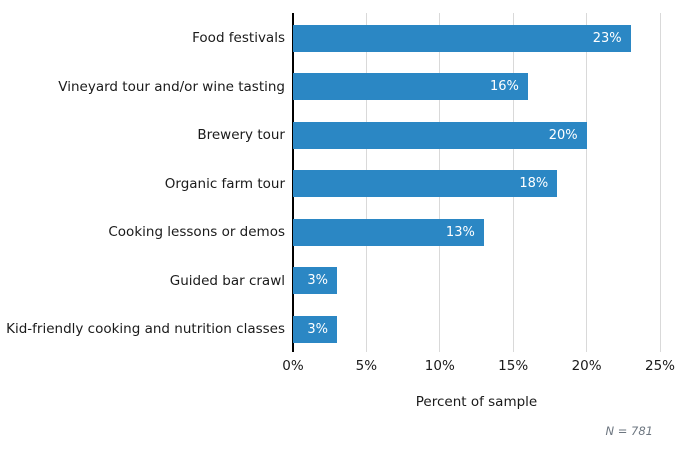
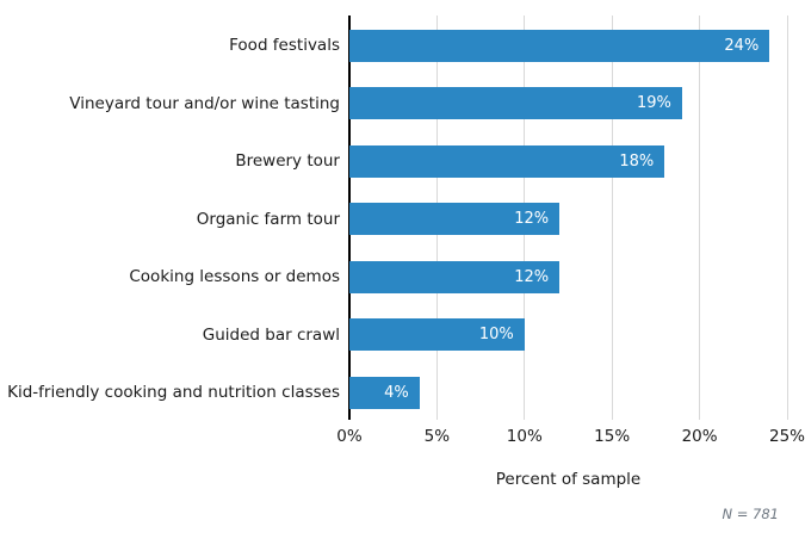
Food festivals: 23% -> 24%
Vineyard tour and/or wine tasting: 16% -> 19%
Brewery tour: 20% -> 18%
Organic farm tour: 18% -> 12%
Cooking lessons or demos: 13% -> 12%
Guided bar crawl: 3% -> 10%
Kid-friendly cooking and nutrition classes: 3% -> 4%
